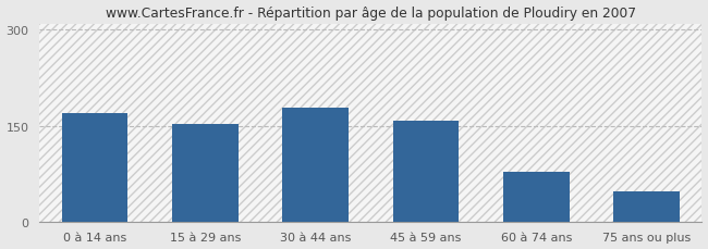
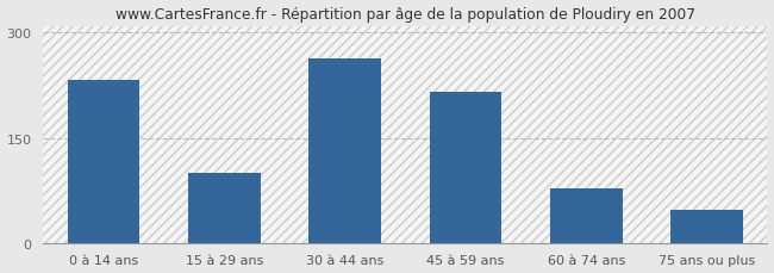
0 à 14 ans: 170 -> 232
15 à 29 ans: 152 -> 100
30 à 44 ans: 178 -> 264
45 à 59 ans: 158 -> 216
